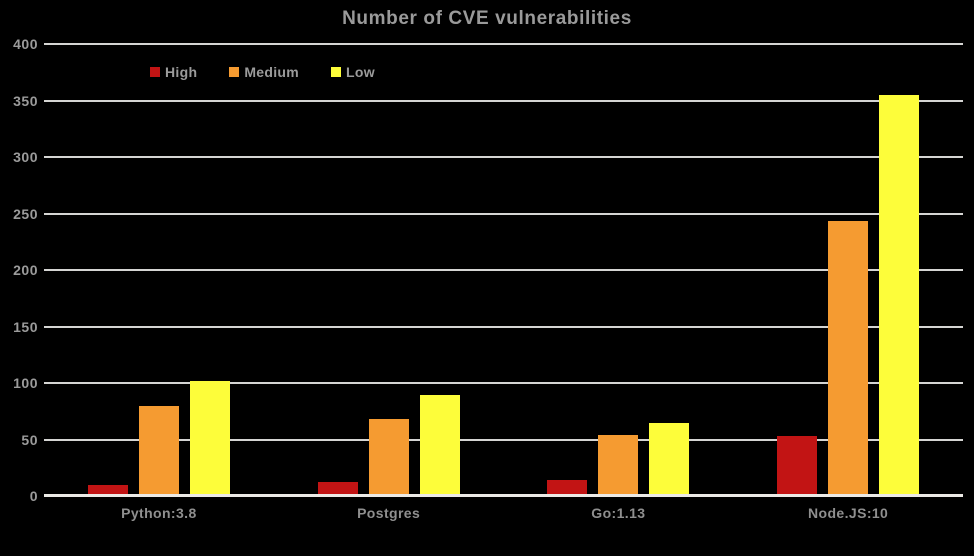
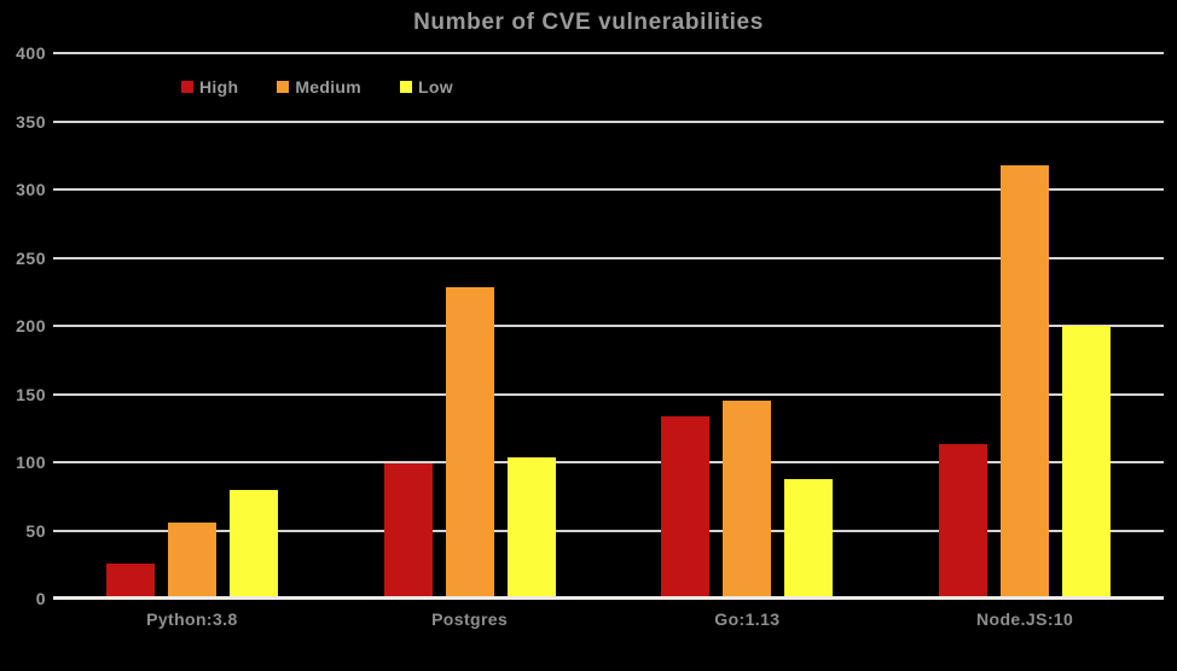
High/Python:3.8: 10 -> 26
Medium/Python:3.8: 80 -> 56
Low/Python:3.8: 102 -> 80
High/Postgres: 12 -> 99
Medium/Postgres: 68 -> 228
Low/Postgres: 89 -> 104
High/Go:1.13: 14 -> 134
Medium/Go:1.13: 54 -> 145
Low/Go:1.13: 65 -> 88
High/Node.JS:10: 53 -> 113
Medium/Node.JS:10: 243 -> 318
Low/Node.JS:10: 355 -> 200
